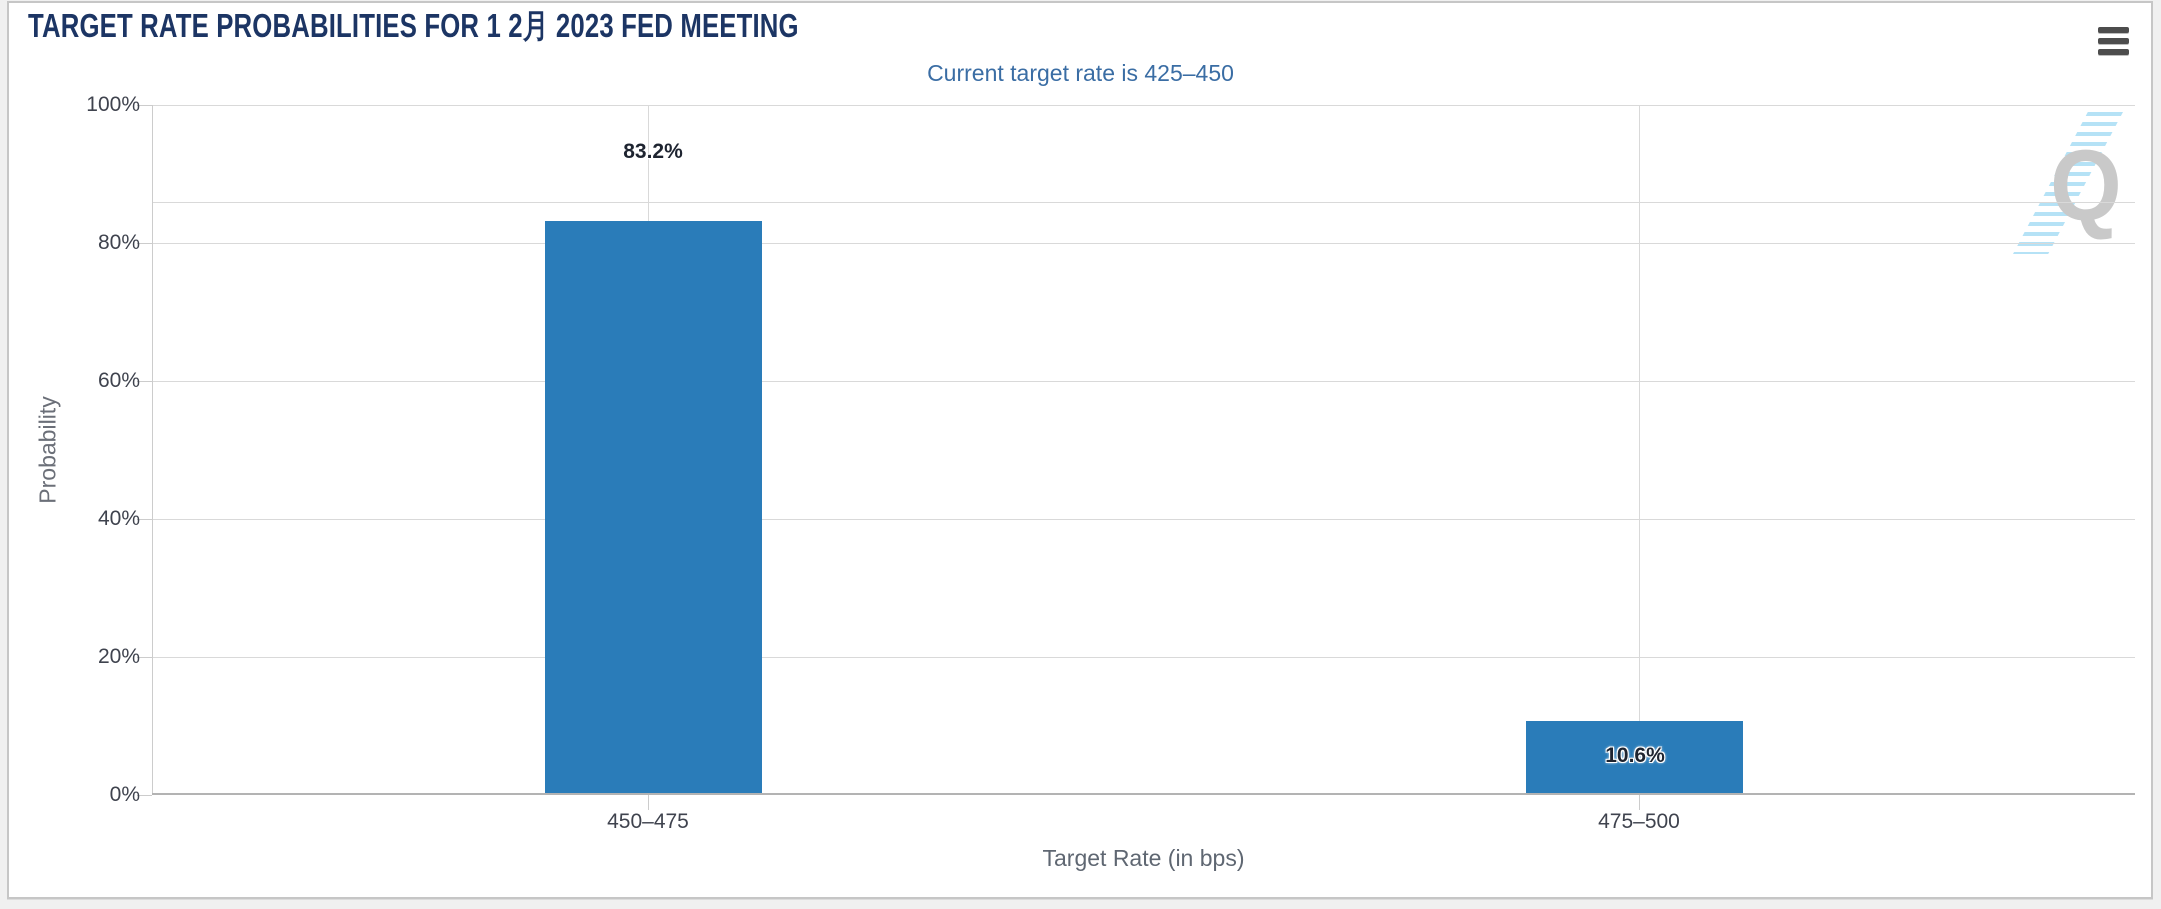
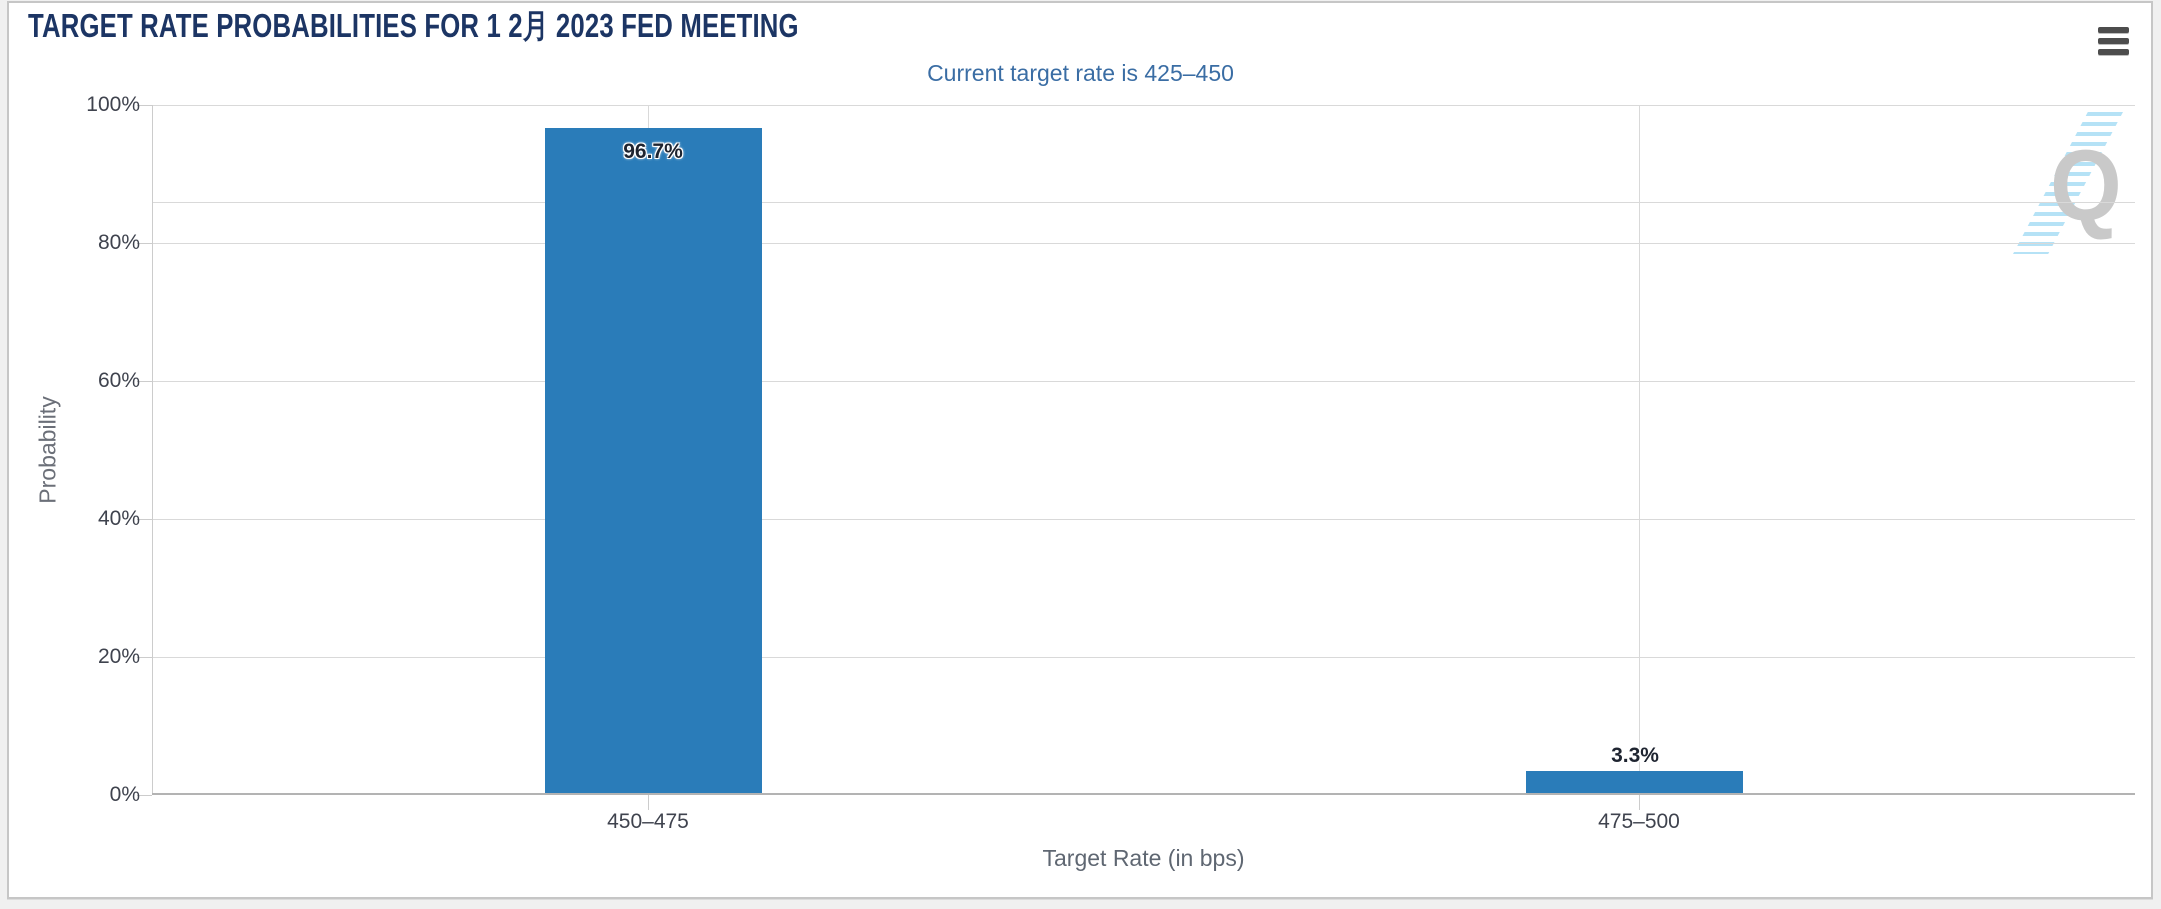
450–475: 83.2% -> 96.7%
475–500: 10.6% -> 3.3%
